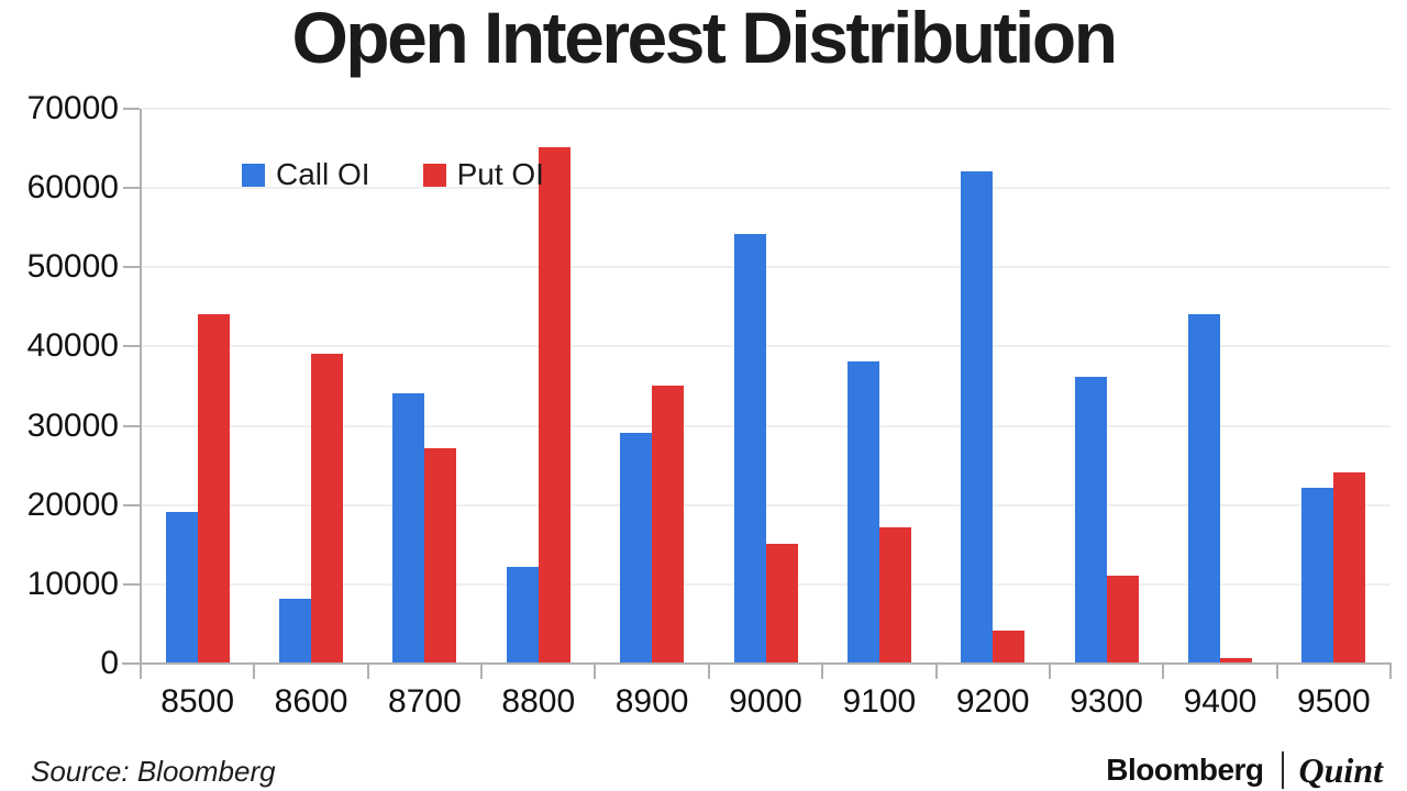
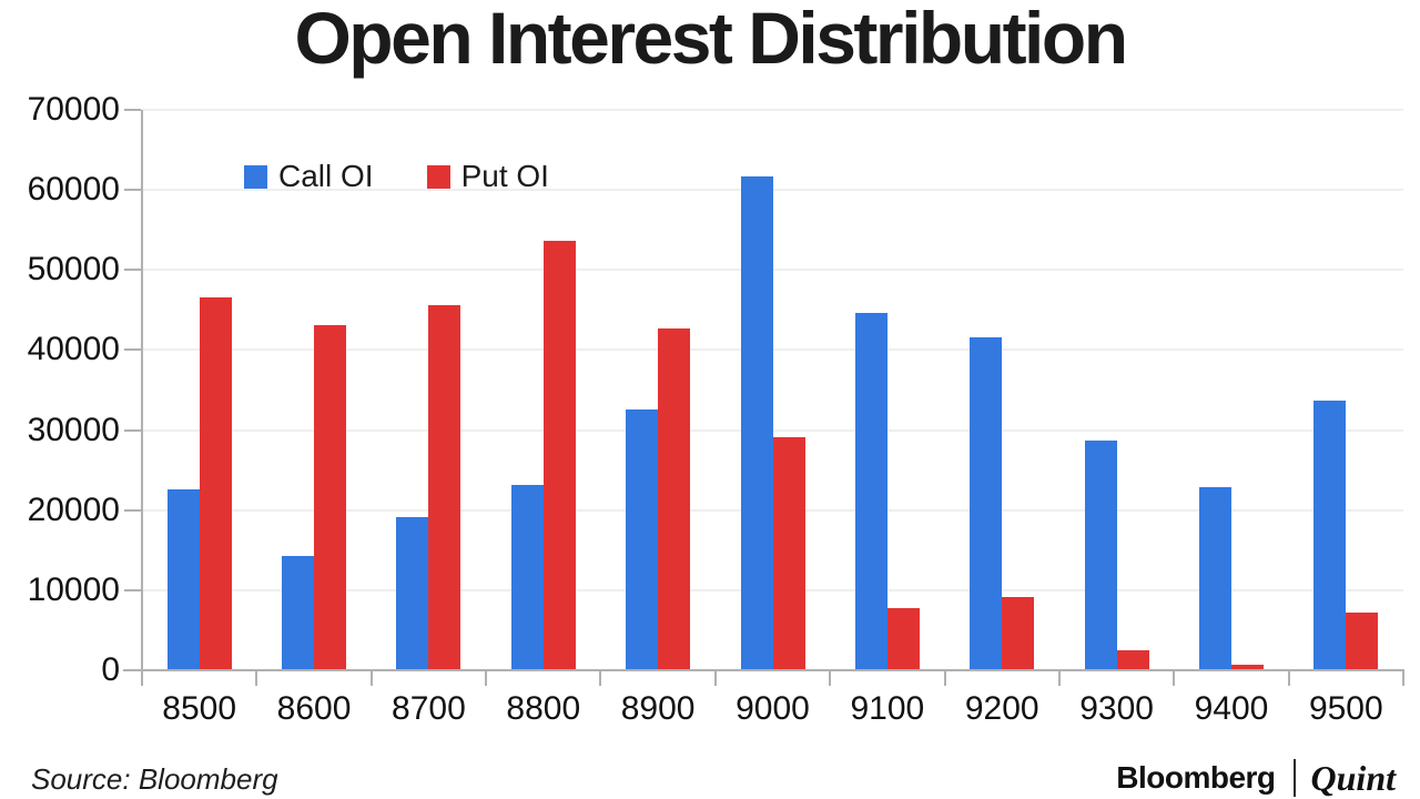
Call OI/8500: 19000 -> 22000
Put OI/8500: 44000 -> 46000
Call OI/8600: 8000 -> 14000
Put OI/8600: 39000 -> 43000
Call OI/8700: 34000 -> 19000
Put OI/8700: 27000 -> 46000
Call OI/8800: 12000 -> 23000
Put OI/8800: 65000 -> 54000
Call OI/8900: 29000 -> 32000
Put OI/8900: 35000 -> 42000
Call OI/9000: 54000 -> 62000
Put OI/9000: 15000 -> 29000
Call OI/9100: 38000 -> 44000
Put OI/9100: 17000 -> 8000
Call OI/9200: 62000 -> 42000
Put OI/9200: 4000 -> 9000
Call OI/9300: 36000 -> 29000
Put OI/9300: 11000 -> 2000
Call OI/9400: 44000 -> 23000
Call OI/9500: 22000 -> 34000
Put OI/9500: 24000 -> 7000
